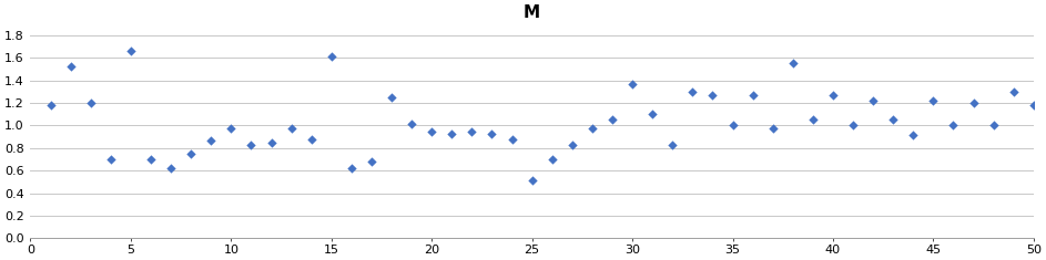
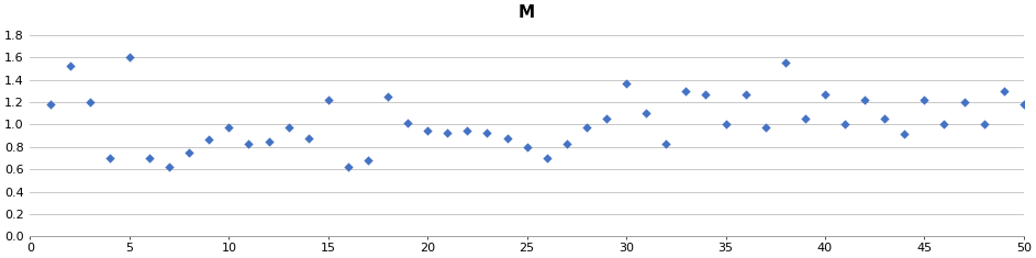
5: 1.66 -> 1.60
15: 1.61 -> 1.22
25: 0.51 -> 0.80
